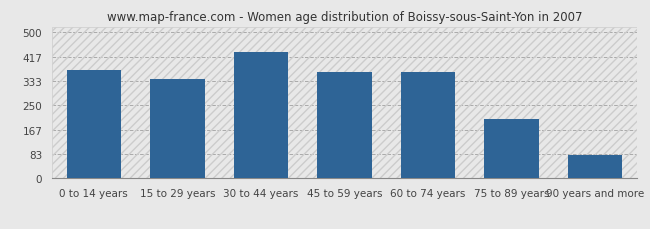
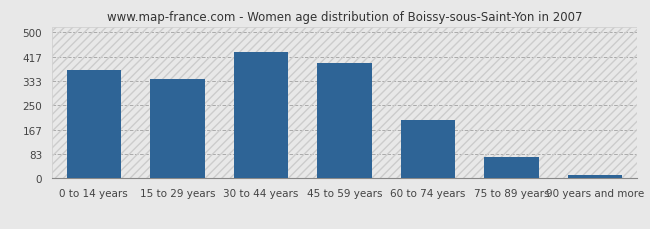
45 to 59 years: 365 -> 395
60 to 74 years: 365 -> 200
75 to 89 years: 205 -> 75
90 years and more: 80 -> 10
